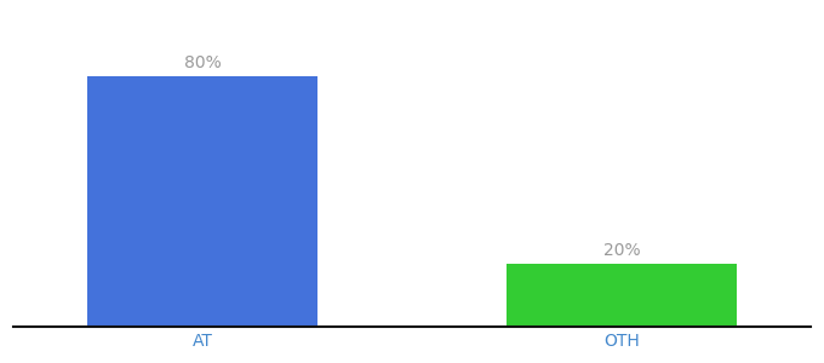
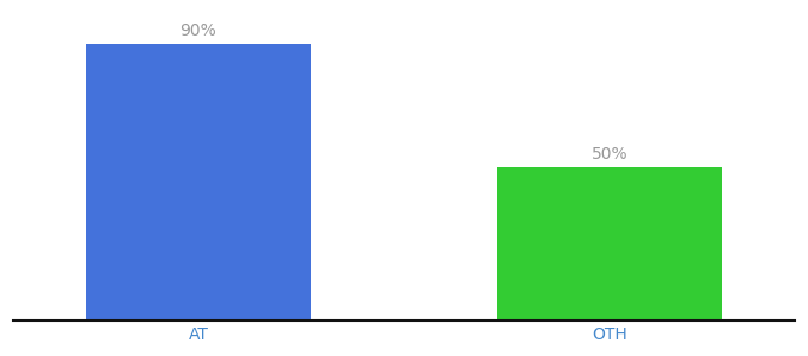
AT: 80% -> 90%
OTH: 20% -> 50%
